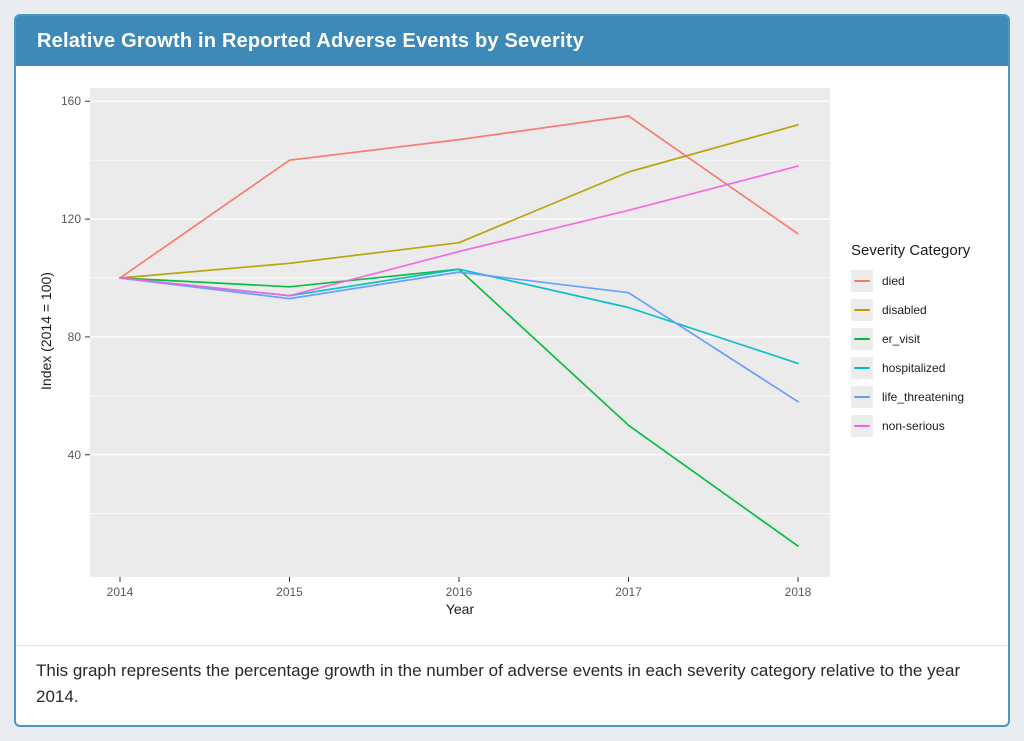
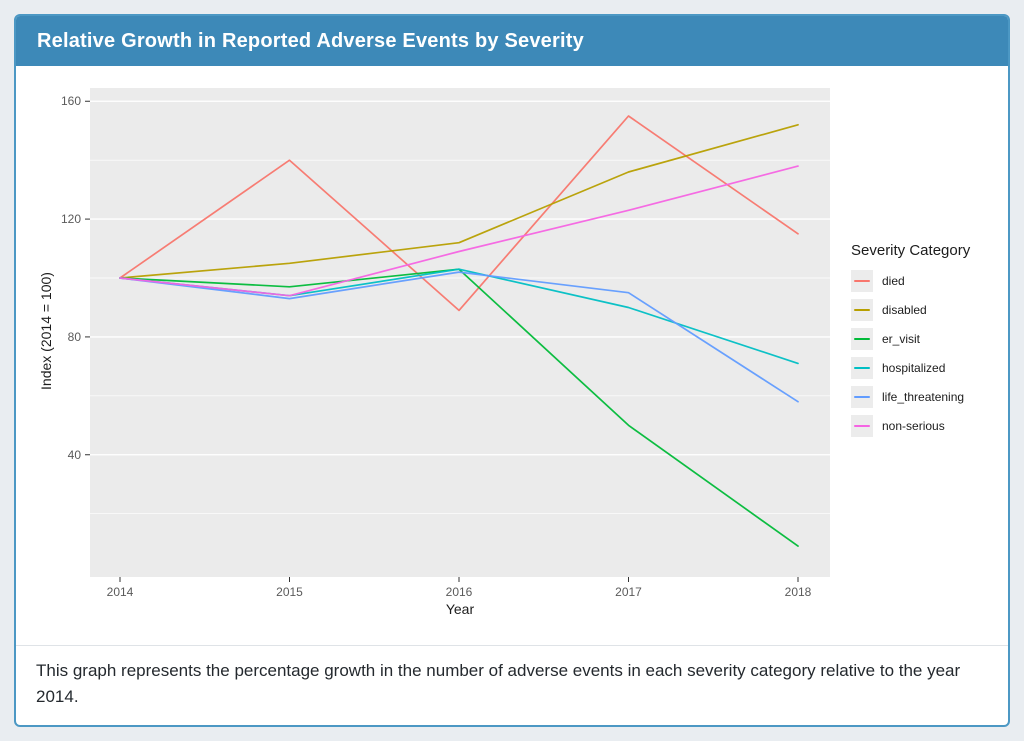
died/2016: 147 -> 89
